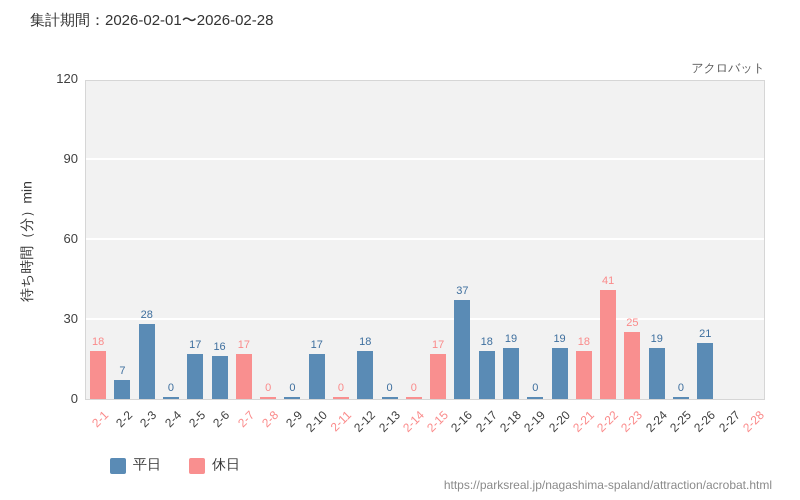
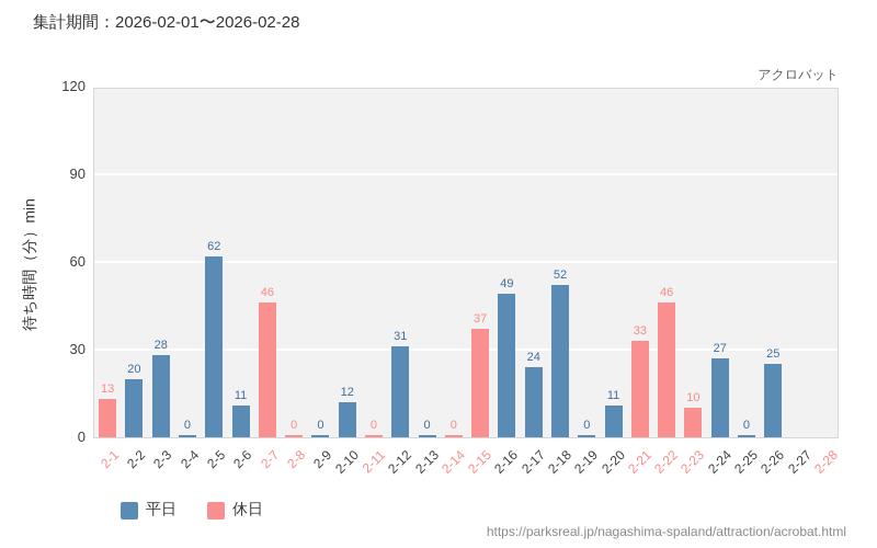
2-1: 18 -> 13
2-2: 7 -> 20
2-5: 17 -> 62
2-6: 16 -> 11
2-7: 17 -> 46
2-10: 17 -> 12
2-12: 18 -> 31
2-15: 17 -> 37
2-16: 37 -> 49
2-17: 18 -> 24
2-18: 19 -> 52
2-20: 19 -> 11
2-21: 18 -> 33
2-22: 41 -> 46
2-23: 25 -> 10
2-24: 19 -> 27
2-26: 21 -> 25
